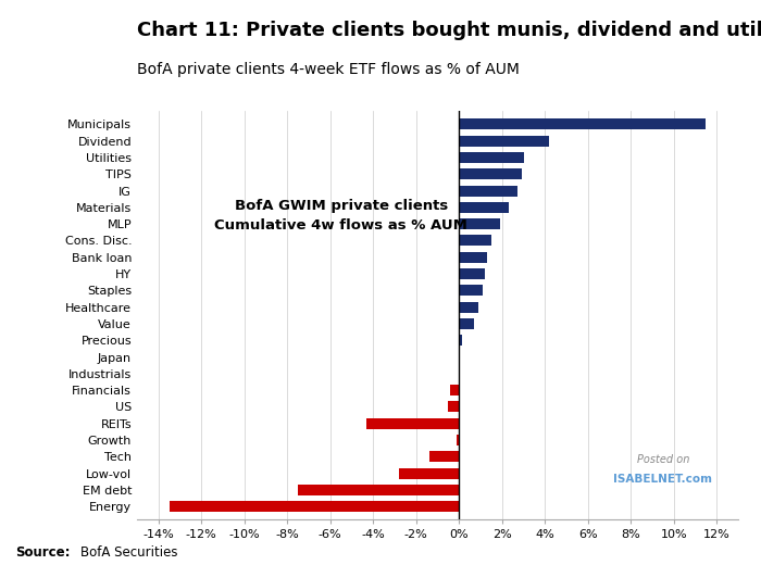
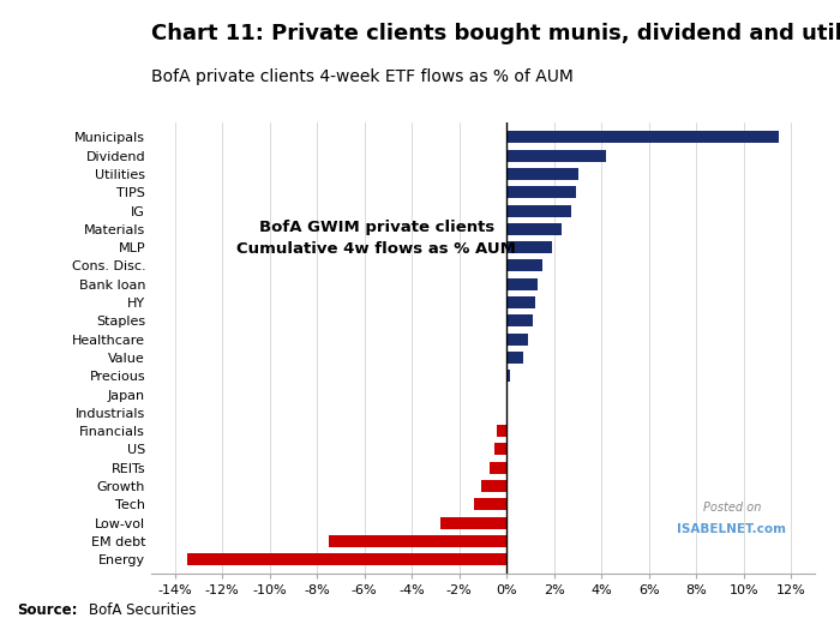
REITs: -4.3% -> -0.7%
Growth: -0.1% -> -1.1%
